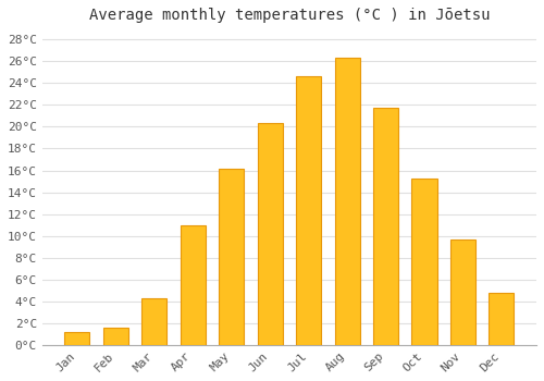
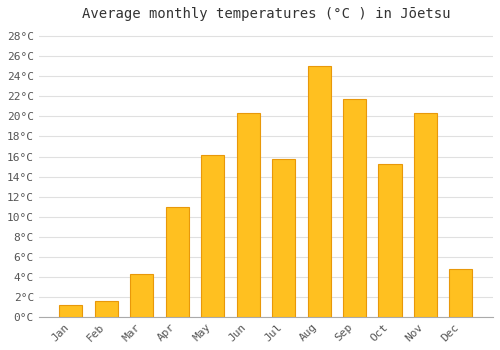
Jul: 24.6°C -> 15.8°C
Aug: 26.3°C -> 25.0°C
Nov: 9.7°C -> 20.3°C
